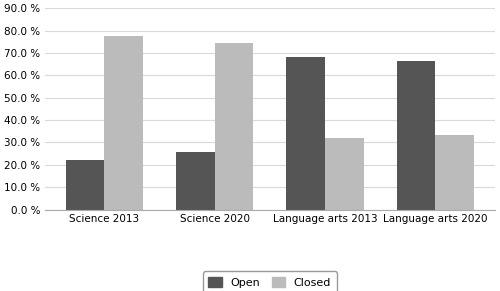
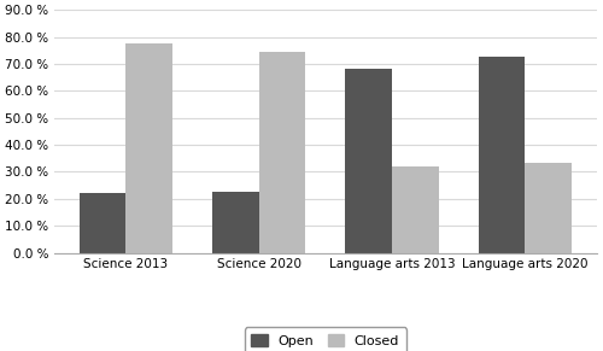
Open/Science 2020: 25.5 % -> 22.5 %
Open/Language arts 2020: 66.4 % -> 72.5 %
